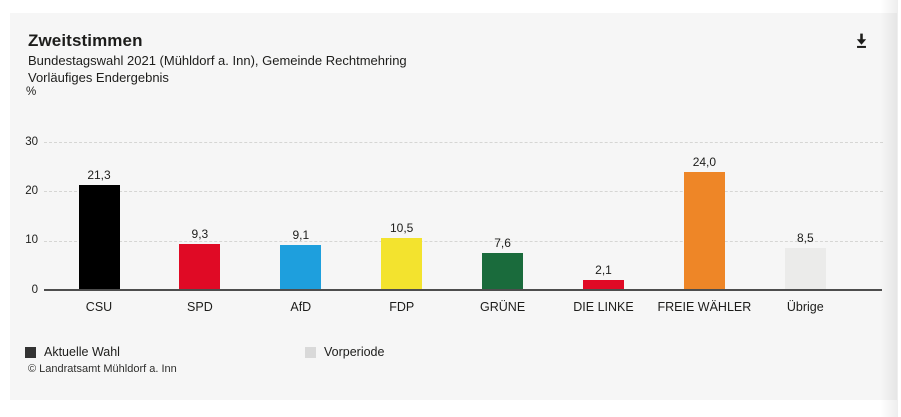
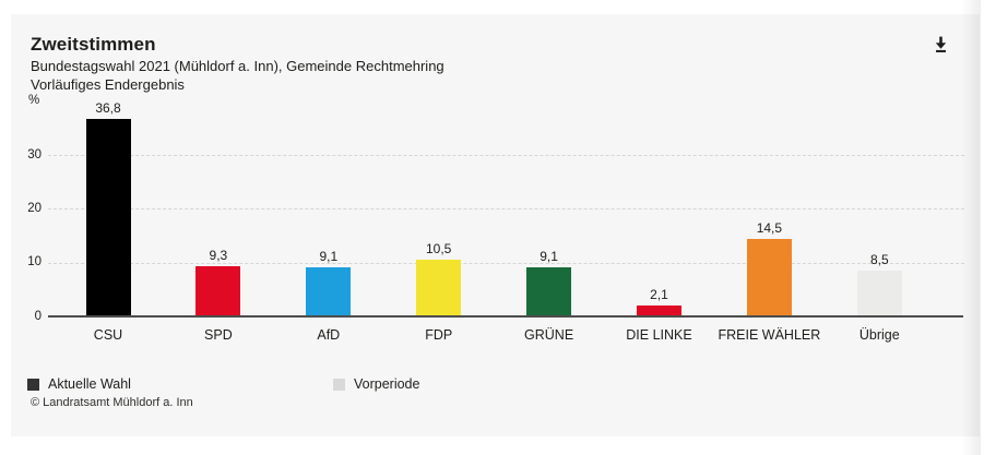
CSU: 21,3 -> 36,8
GRÜNE: 7,6 -> 9,1
FREIE WÄHLER: 24,0 -> 14,5
